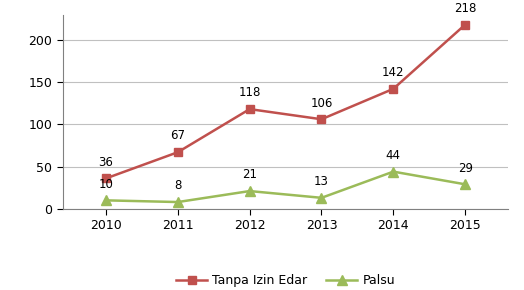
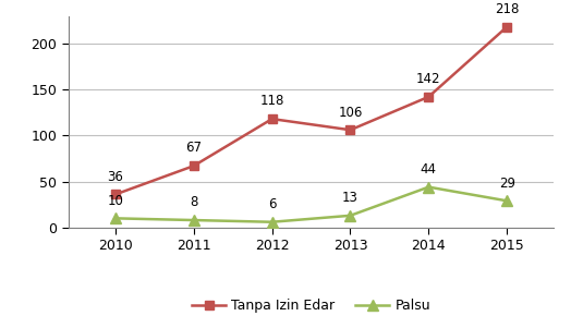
Palsu/2012: 21 -> 6
